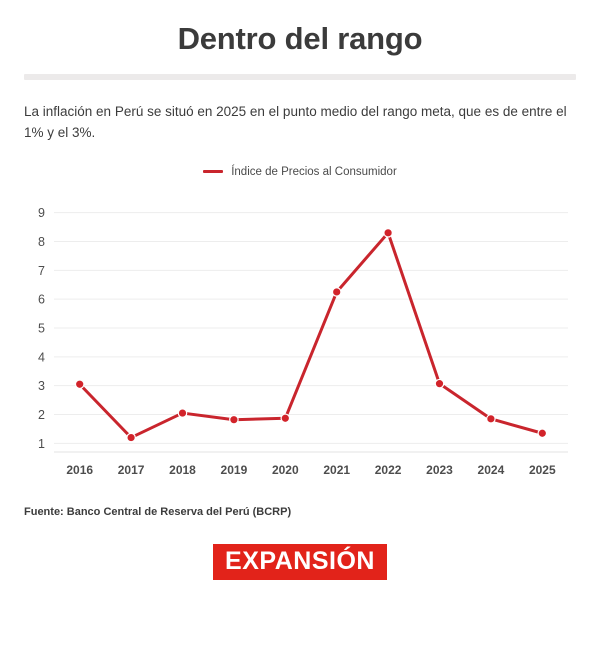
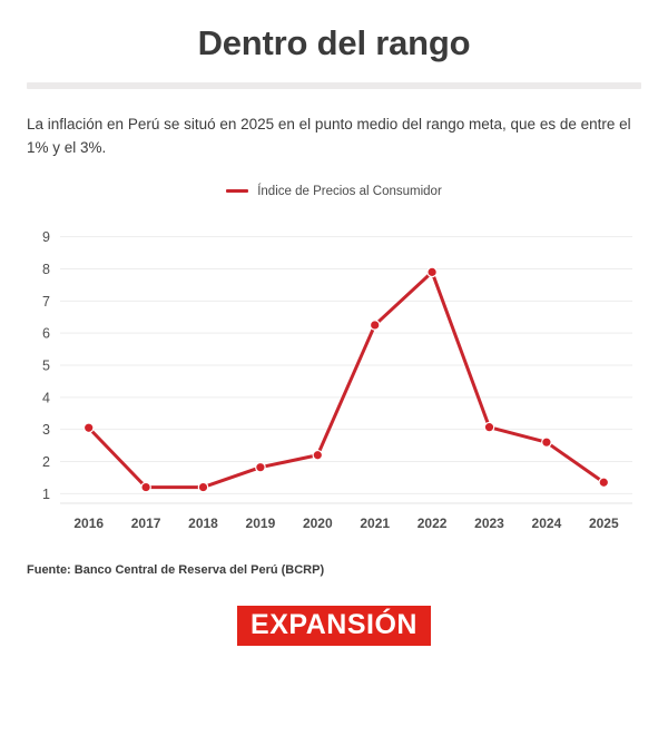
2018: 2.0 -> 1.2
2020: 1.9 -> 2.2
2022: 8.3 -> 7.9
2024: 1.9 -> 2.6
